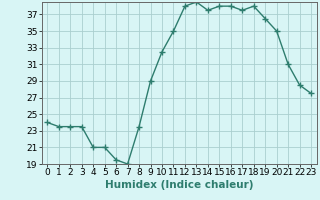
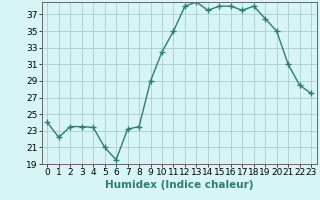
1: 23.5 -> 22.2
4: 21.0 -> 23.4
7: 19.0 -> 23.2
